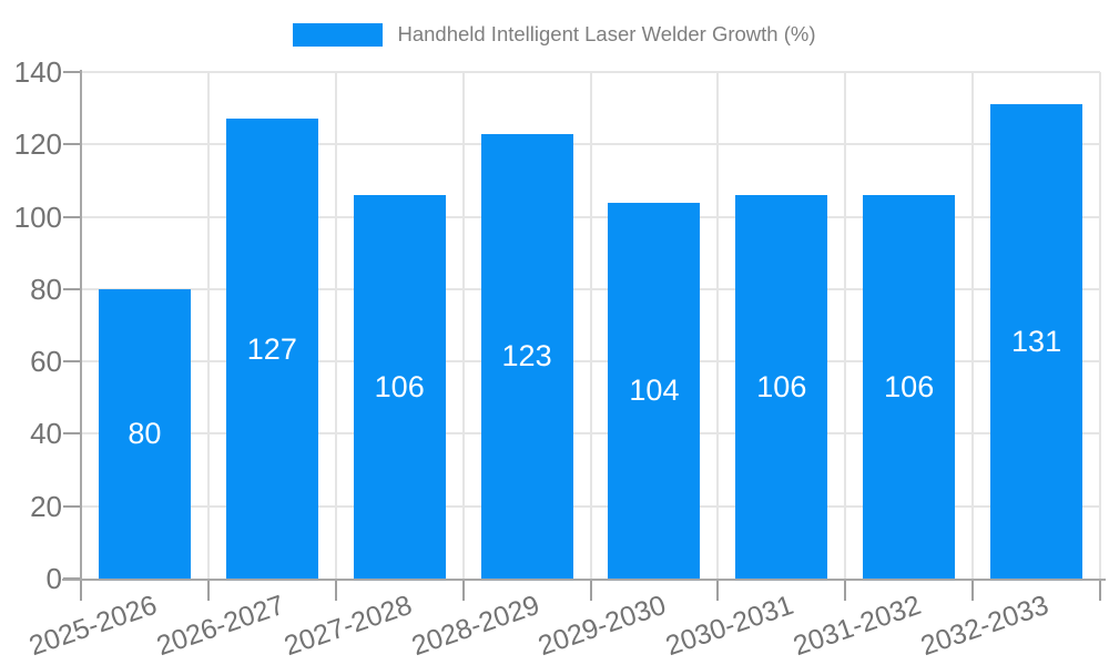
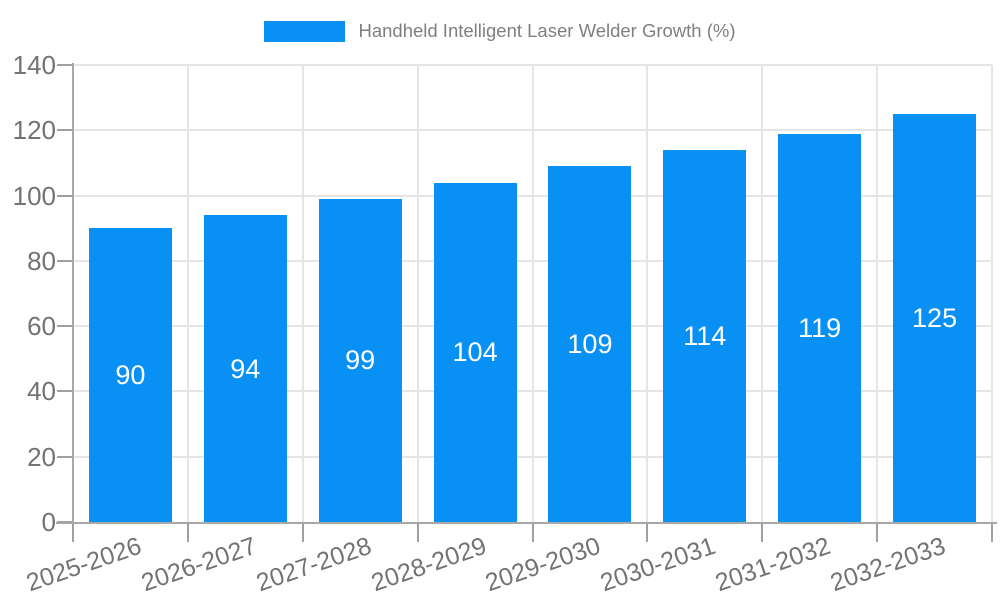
2025-2026: 80 -> 90
2026-2027: 127 -> 94
2027-2028: 106 -> 99
2028-2029: 123 -> 104
2029-2030: 104 -> 109
2030-2031: 106 -> 114
2031-2032: 106 -> 119
2032-2033: 131 -> 125
